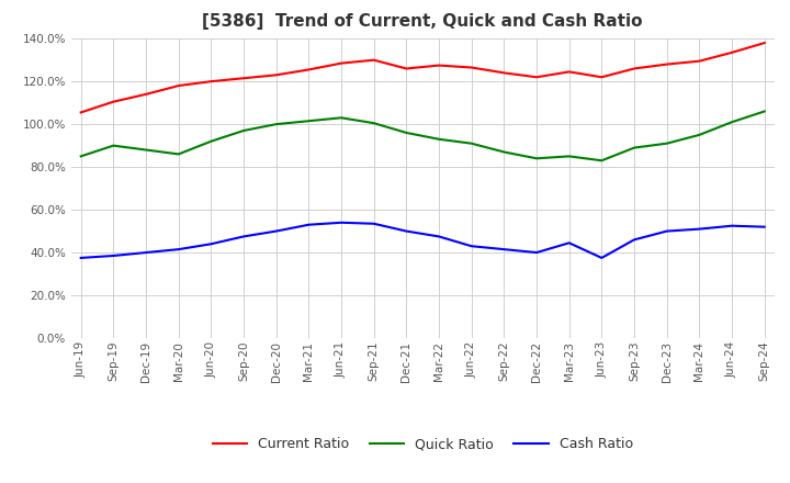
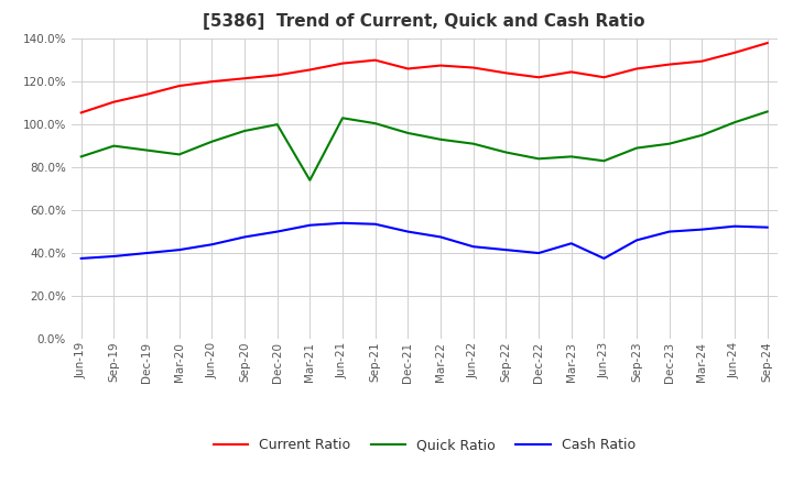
Quick Ratio/Mar-21: 102% -> 74%
